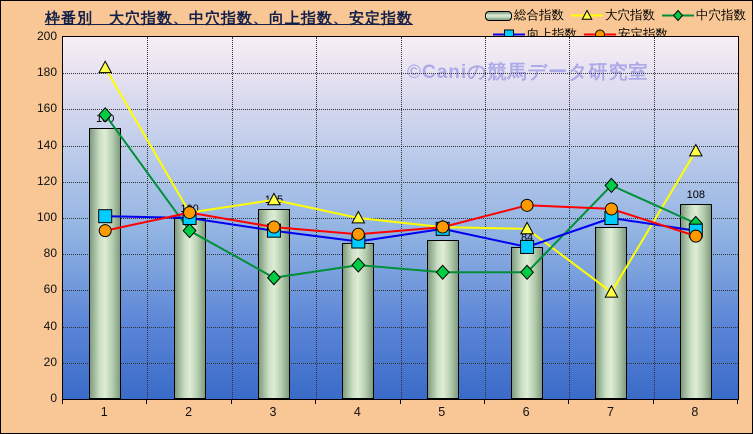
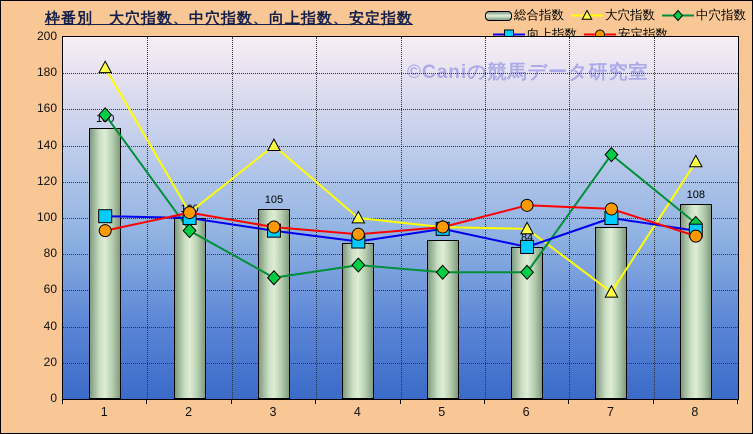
大穴指数/3: 110 -> 140
中穴指数/7: 118 -> 135
大穴指数/8: 137 -> 131
